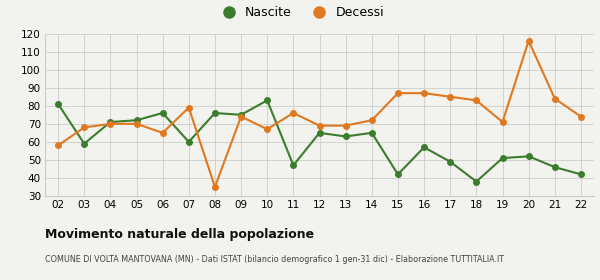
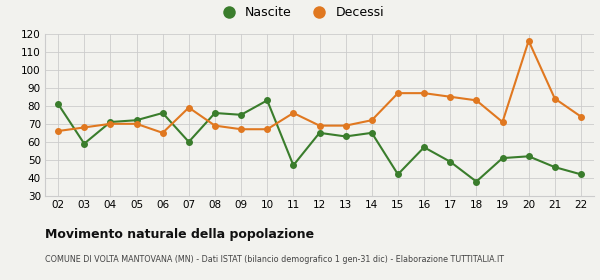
Decessi/02: 58 -> 66
Decessi/08: 35 -> 69
Decessi/09: 74 -> 67
